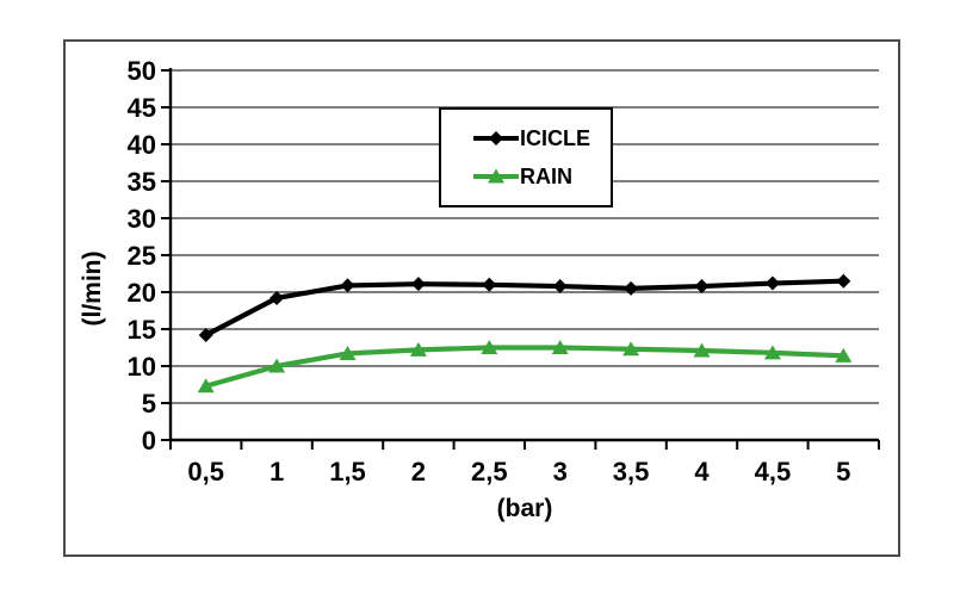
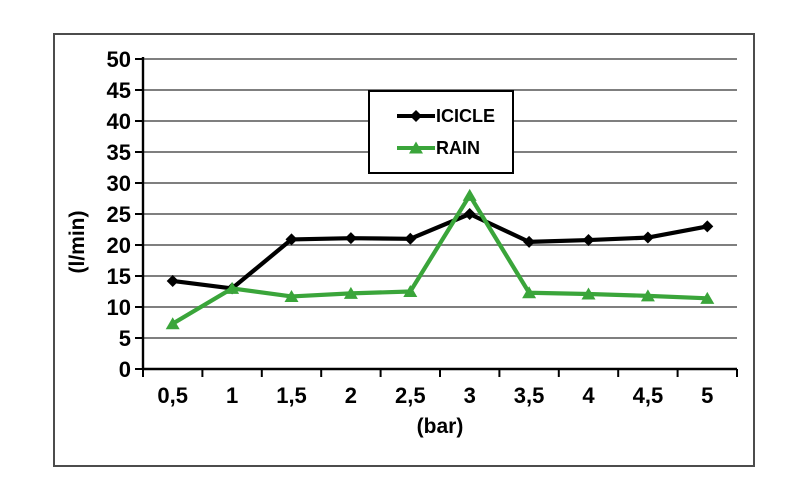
ICICLE/1: 19 -> 13
RAIN/1: 10 -> 13
ICICLE/3: 21 -> 25
RAIN/3: 12 -> 28
ICICLE/5: 22 -> 23
